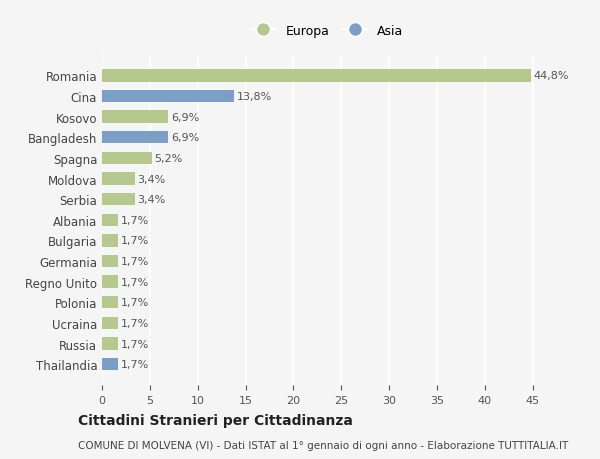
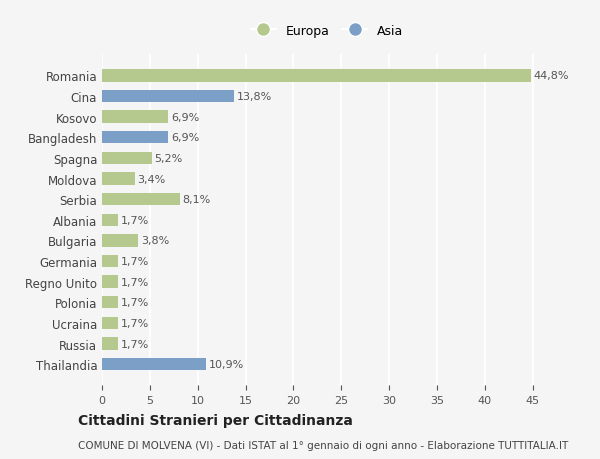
Serbia: 3,4% -> 8,1%
Bulgaria: 1,7% -> 3,8%
Thailandia: 1,7% -> 10,9%
